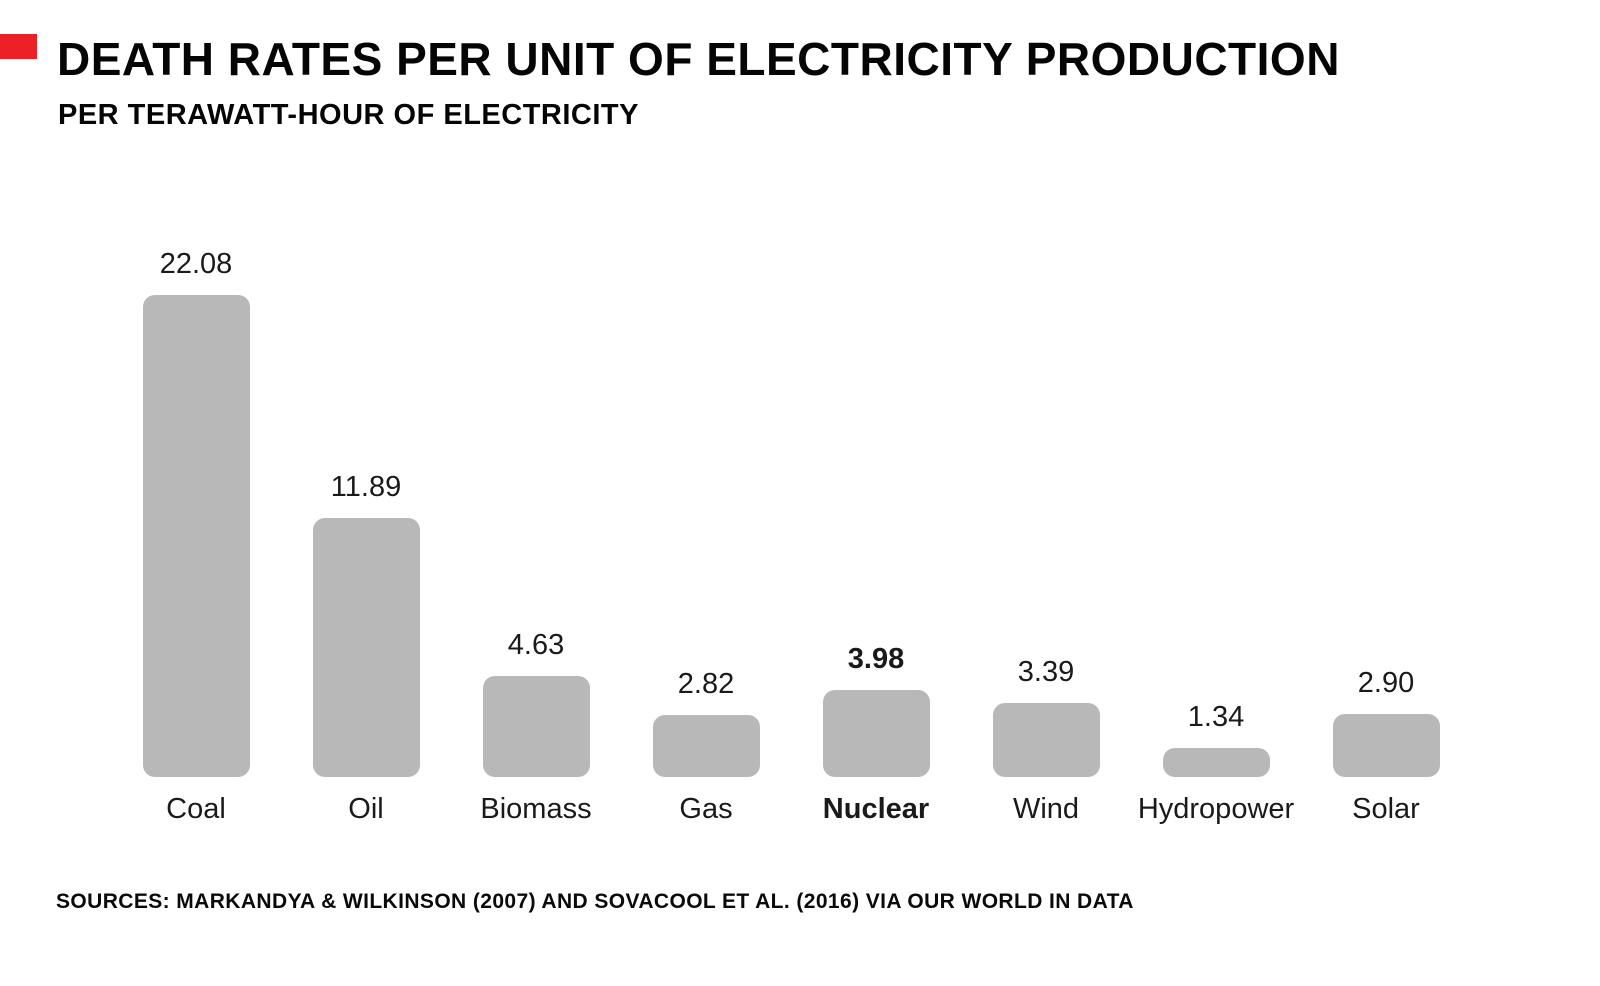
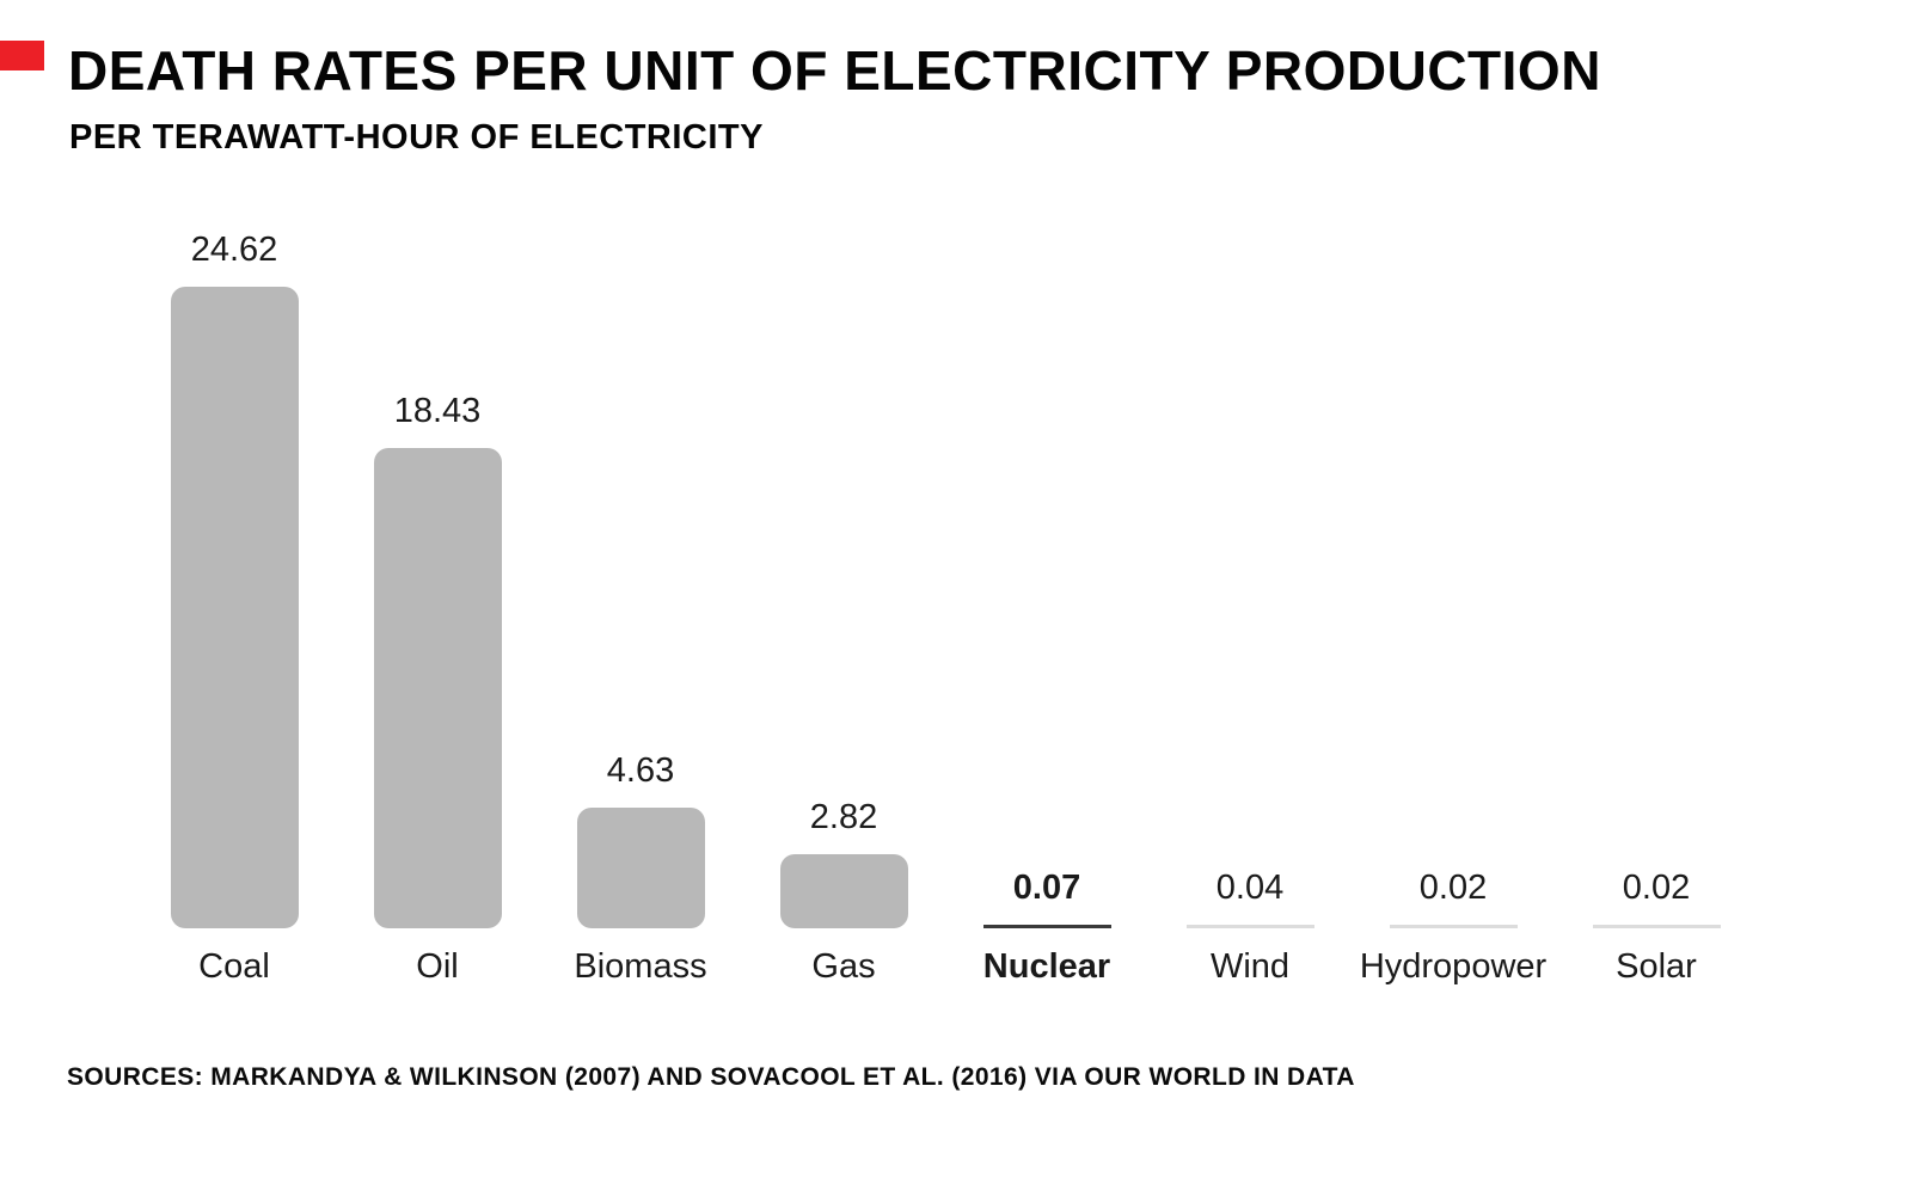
Coal: 22.08 -> 24.62
Oil: 11.89 -> 18.43
Nuclear: 3.98 -> 0.07
Wind: 3.39 -> 0.04
Hydropower: 1.34 -> 0.02
Solar: 2.90 -> 0.02
